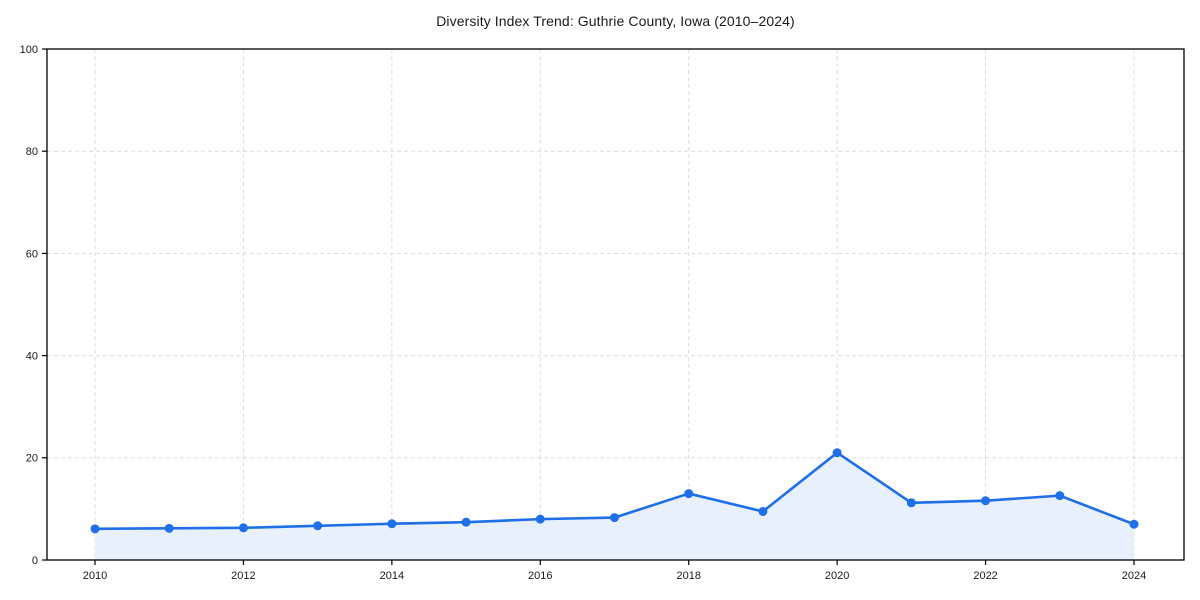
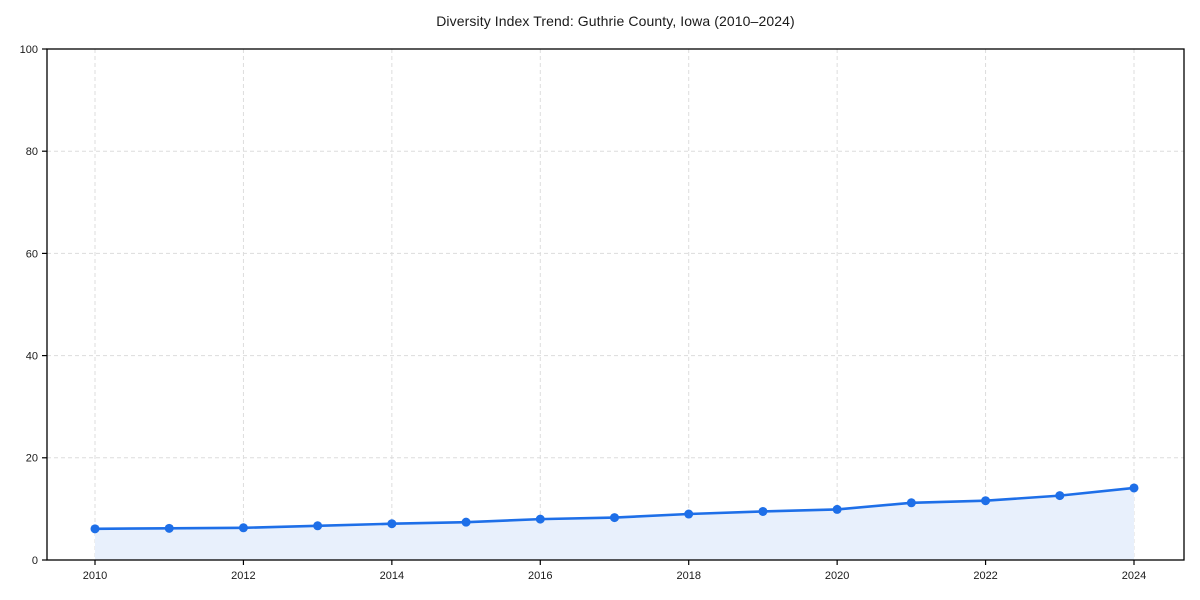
2018: 13 -> 9
2020: 21 -> 10
2024: 7 -> 14
